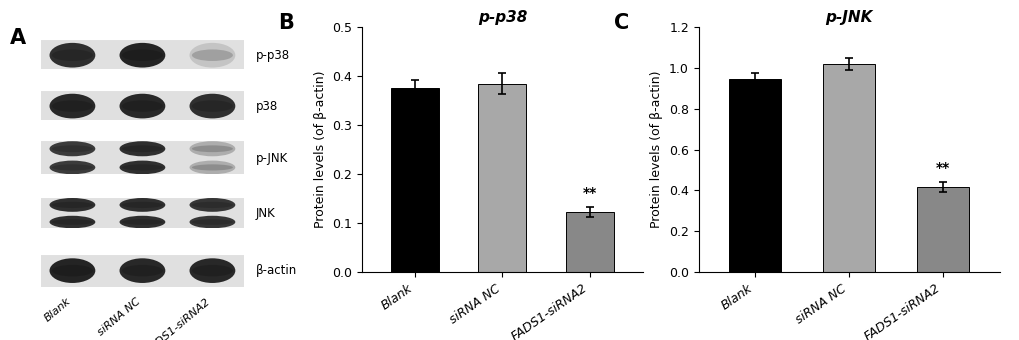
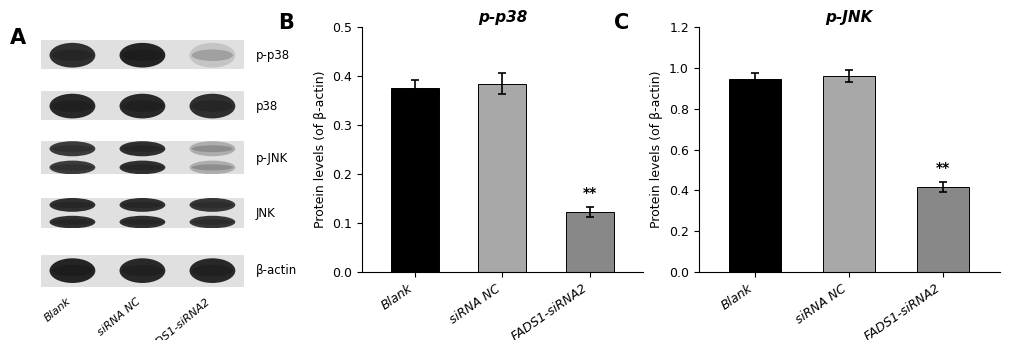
p-JNK/siRNA NC: 1.020 -> 0.960
